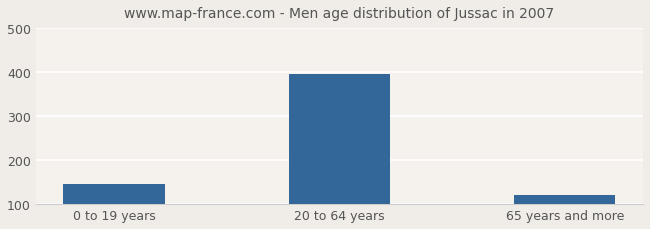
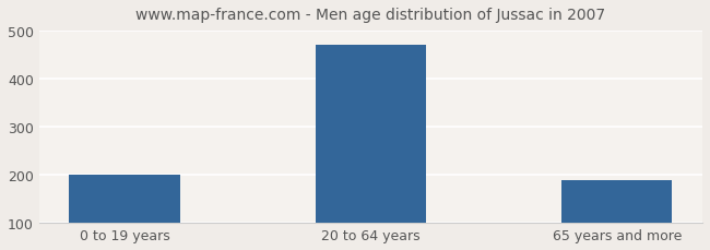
0 to 19 years: 145 -> 200
20 to 64 years: 395 -> 470
65 years and more: 120 -> 188
